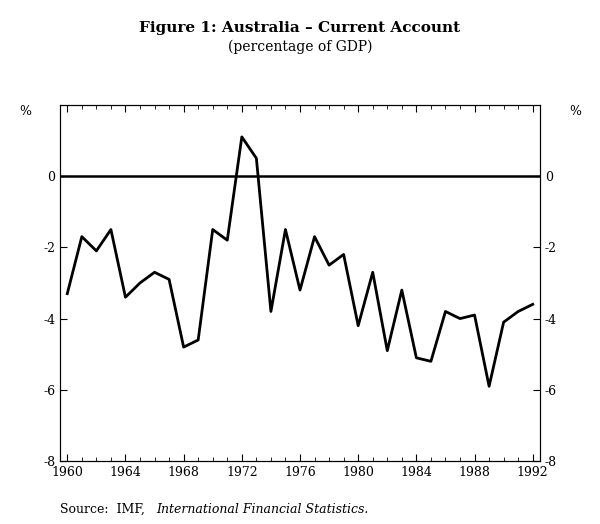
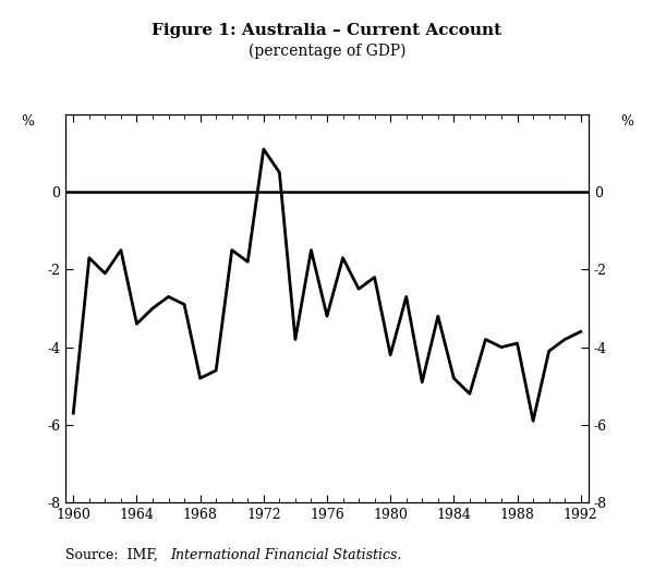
1960: -3.3 -> -5.7
1984: -5.1 -> -4.8
